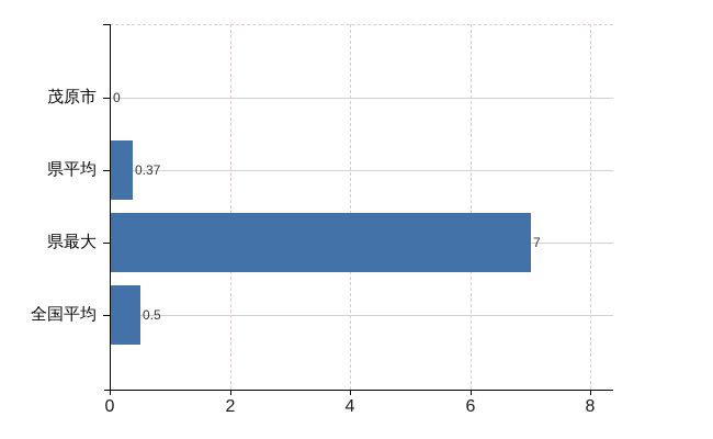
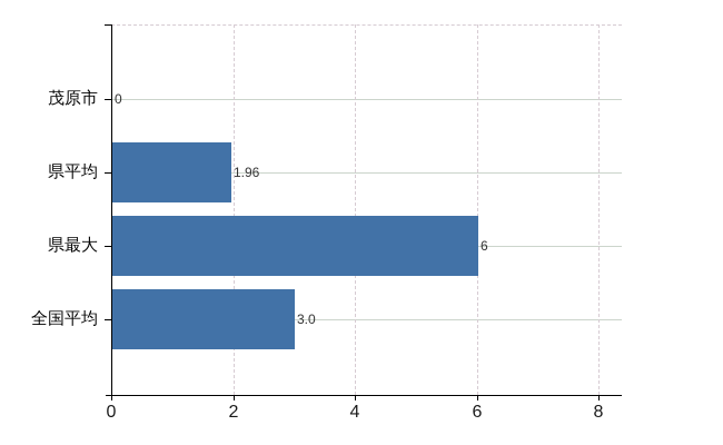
県平均: 0.37 -> 1.96
県最大: 7 -> 6
全国平均: 0.5 -> 3.0
